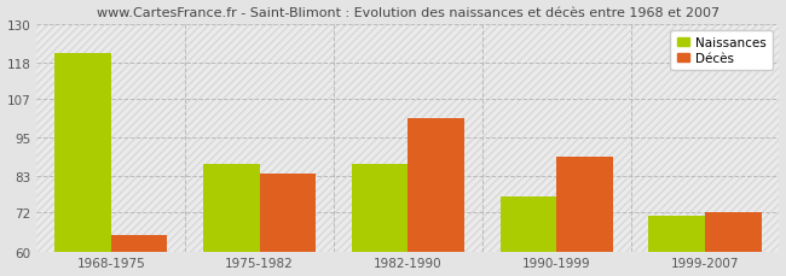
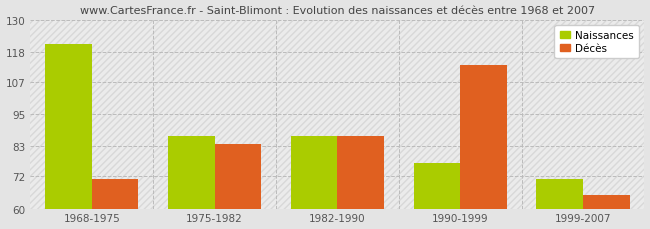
Décès/1968-1975: 65 -> 71
Décès/1982-1990: 101 -> 87
Décès/1990-1999: 89 -> 113
Décès/1999-2007: 72 -> 65
